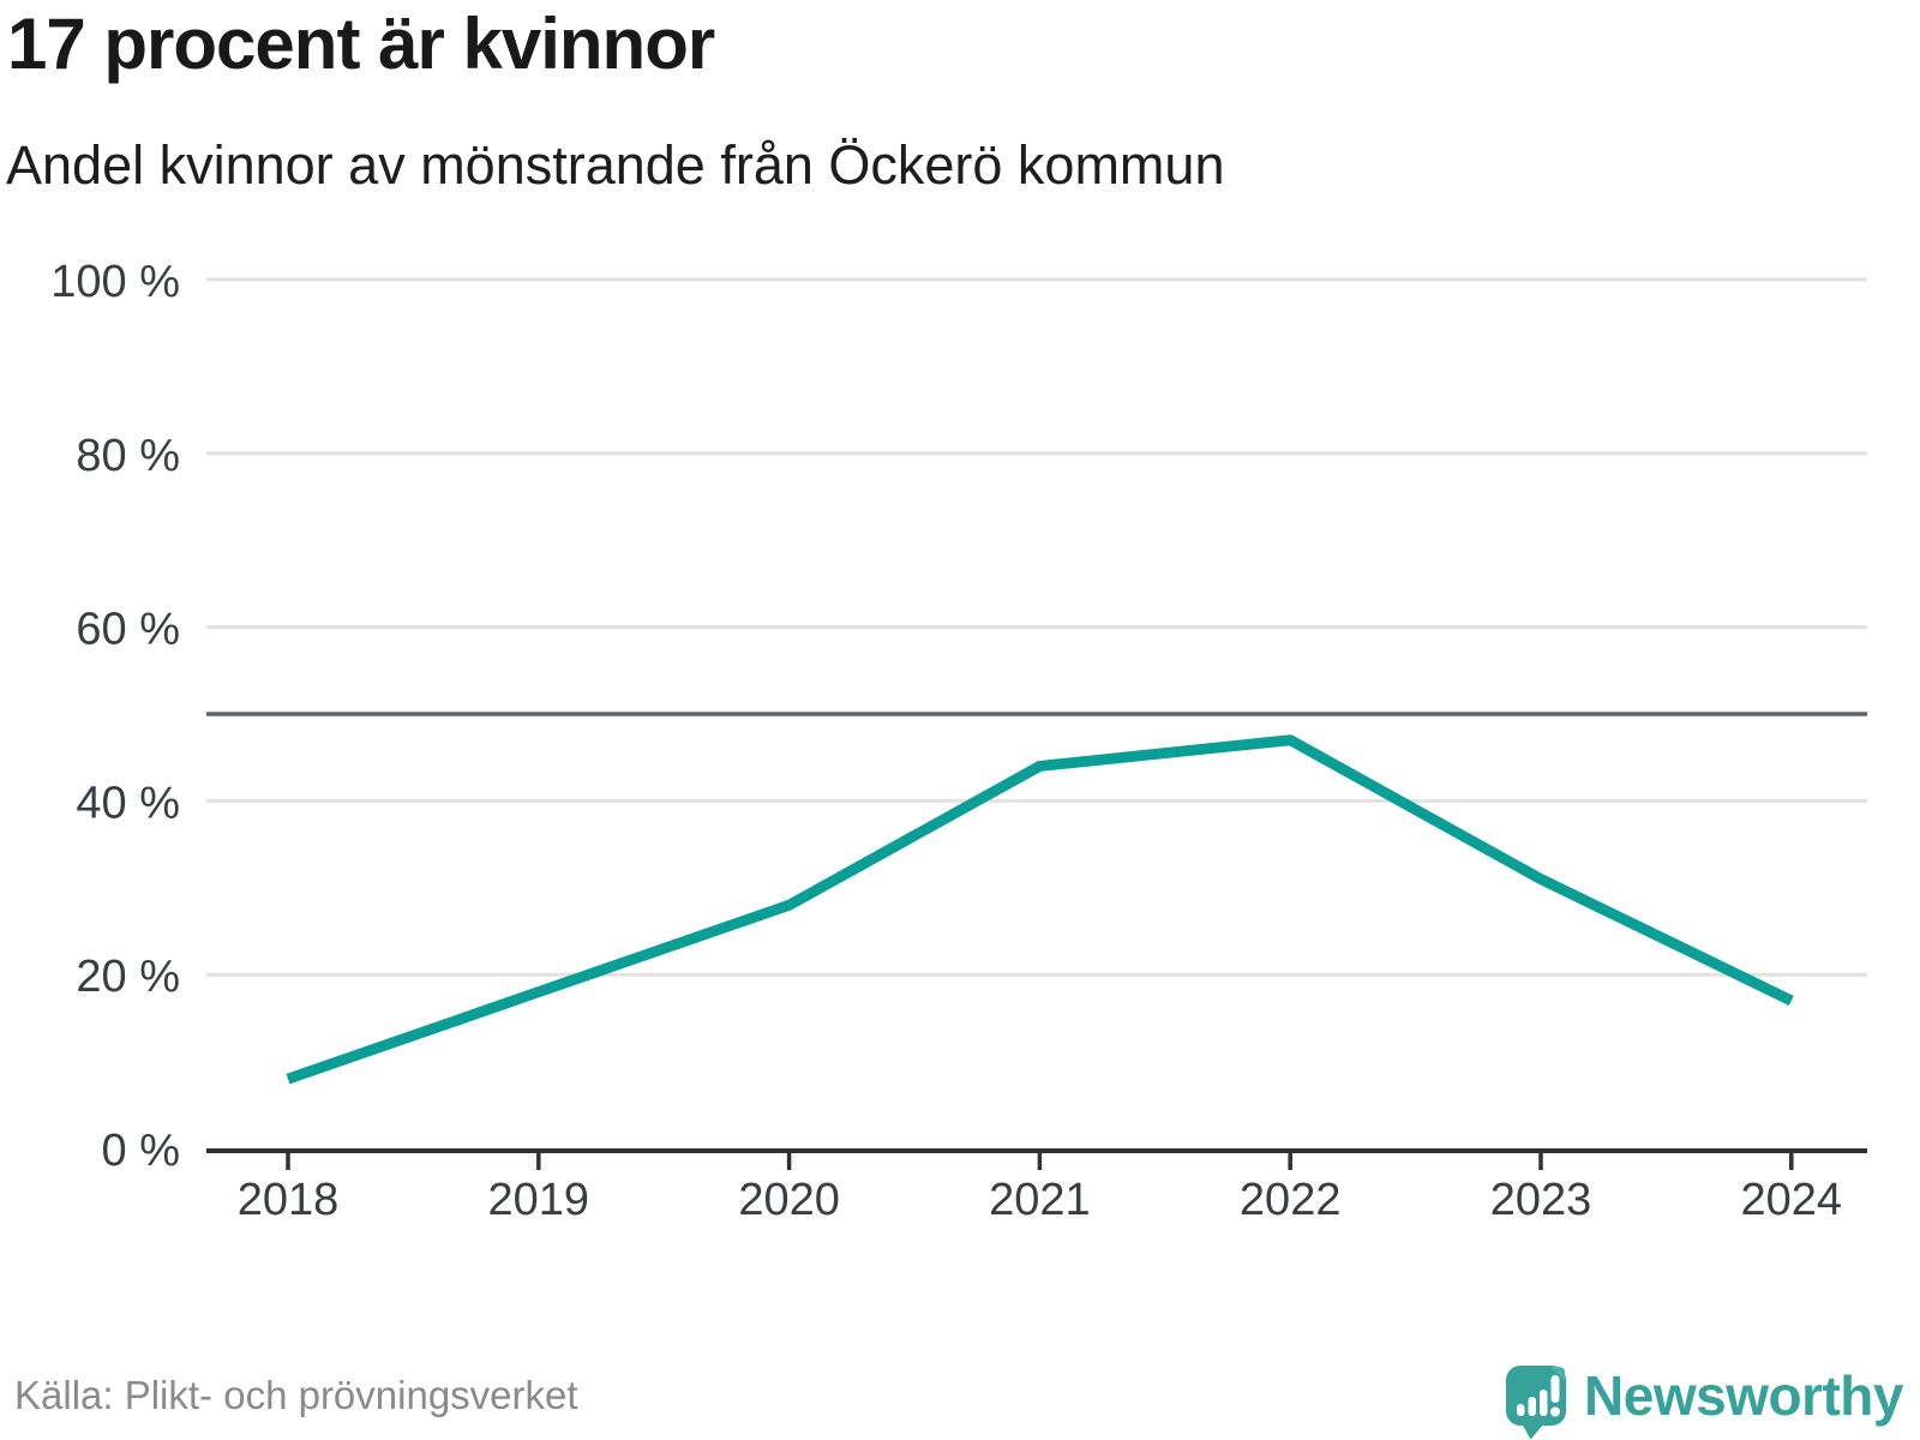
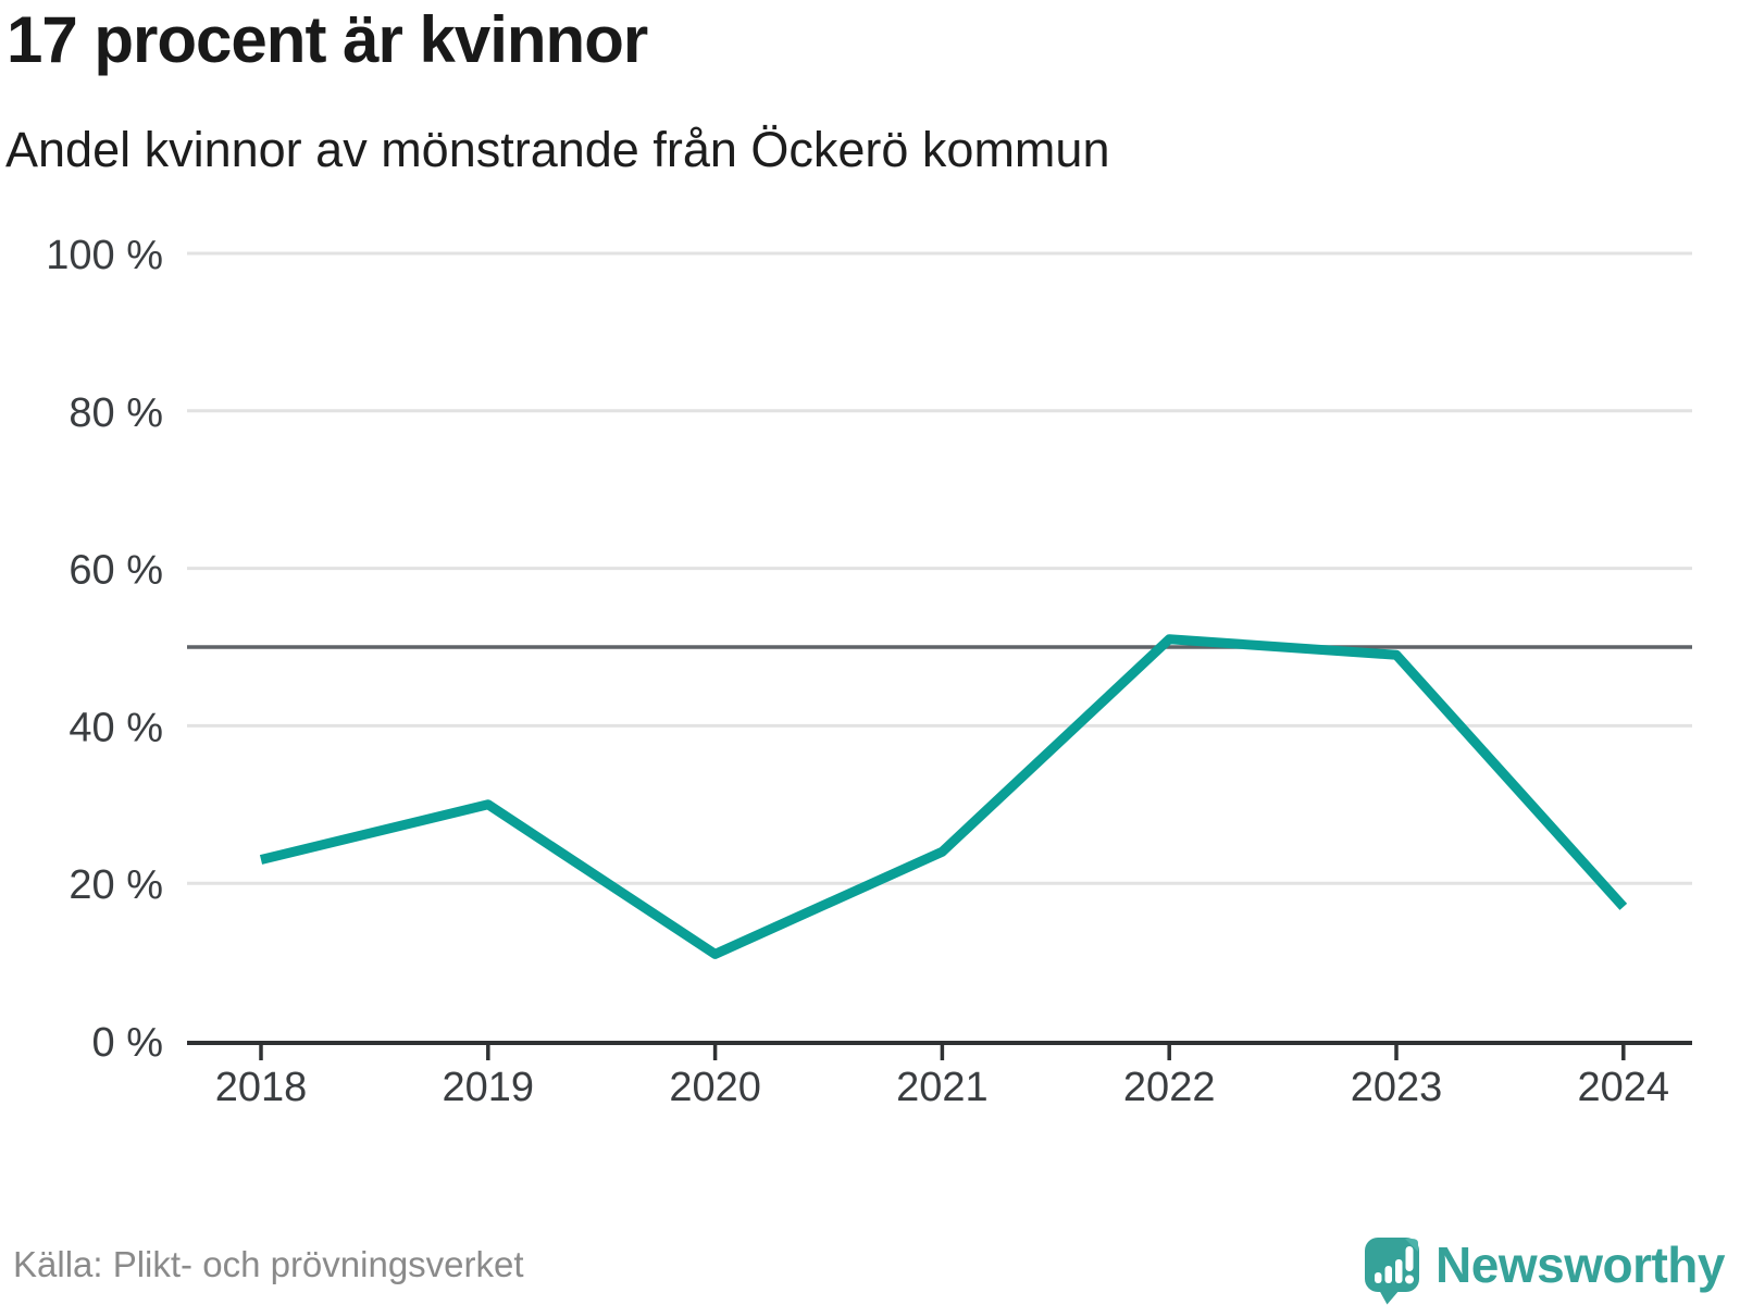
2018: 8% -> 23%
2019: 18% -> 30%
2020: 28% -> 11%
2021: 44% -> 24%
2022: 47% -> 51%
2023: 31% -> 49%
